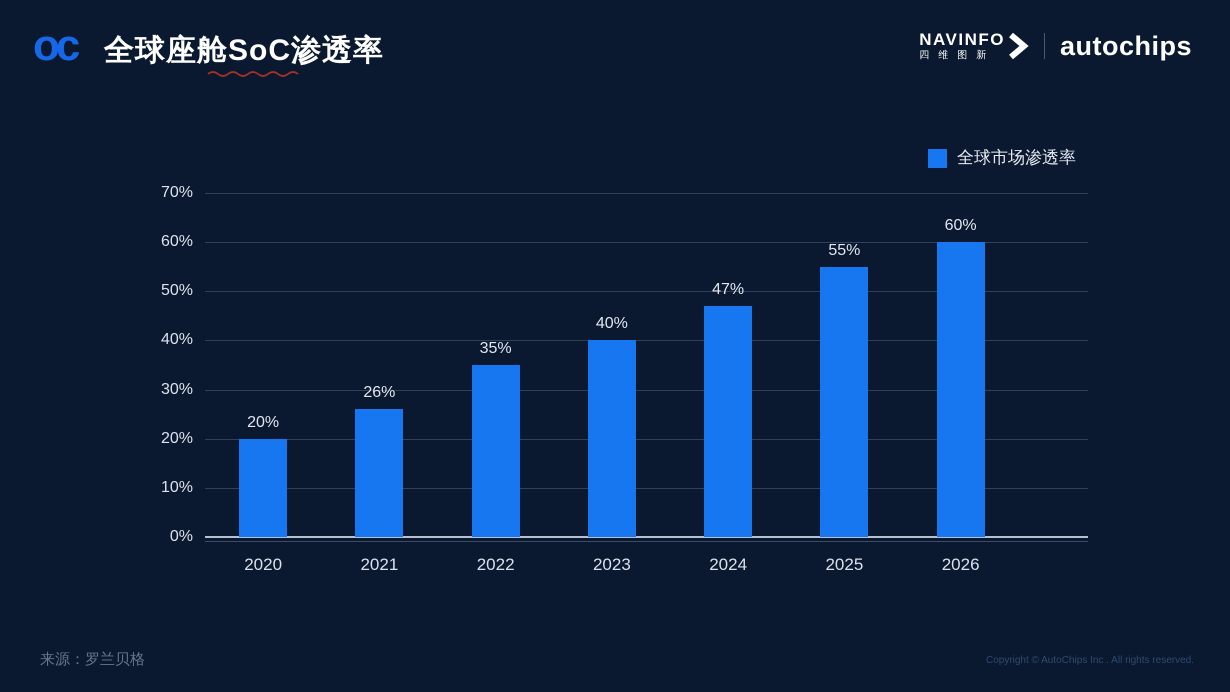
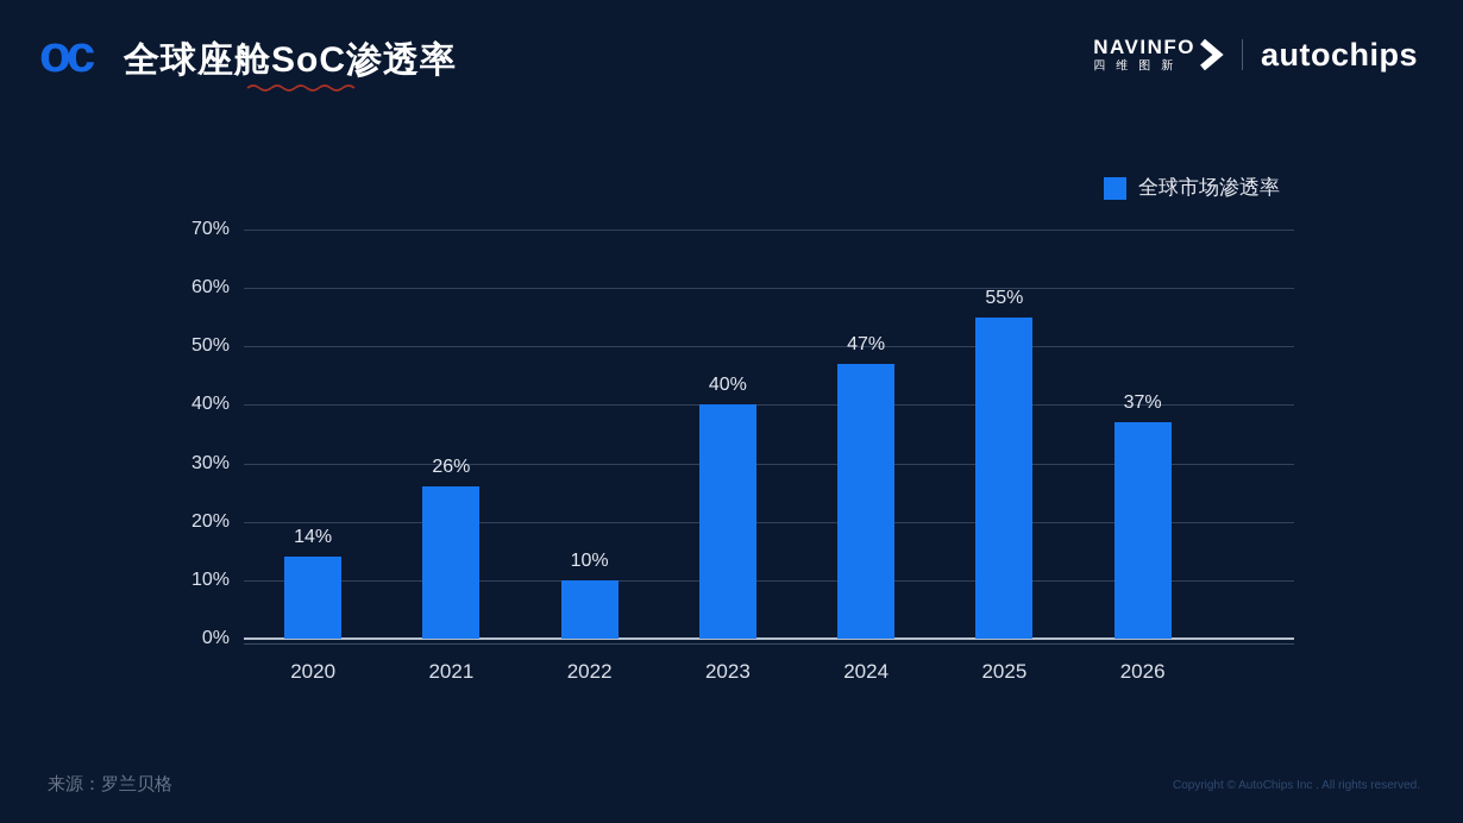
2020: 20% -> 14%
2022: 35% -> 10%
2026: 60% -> 37%
